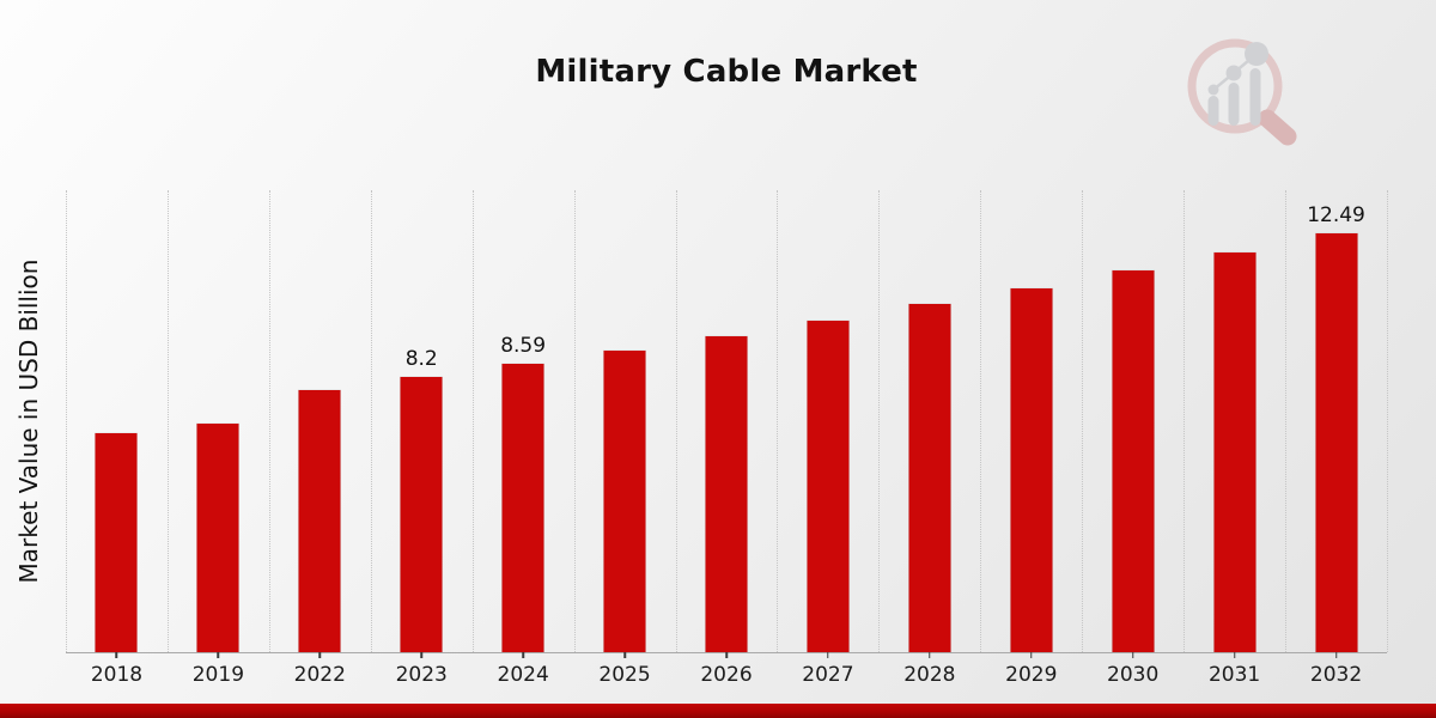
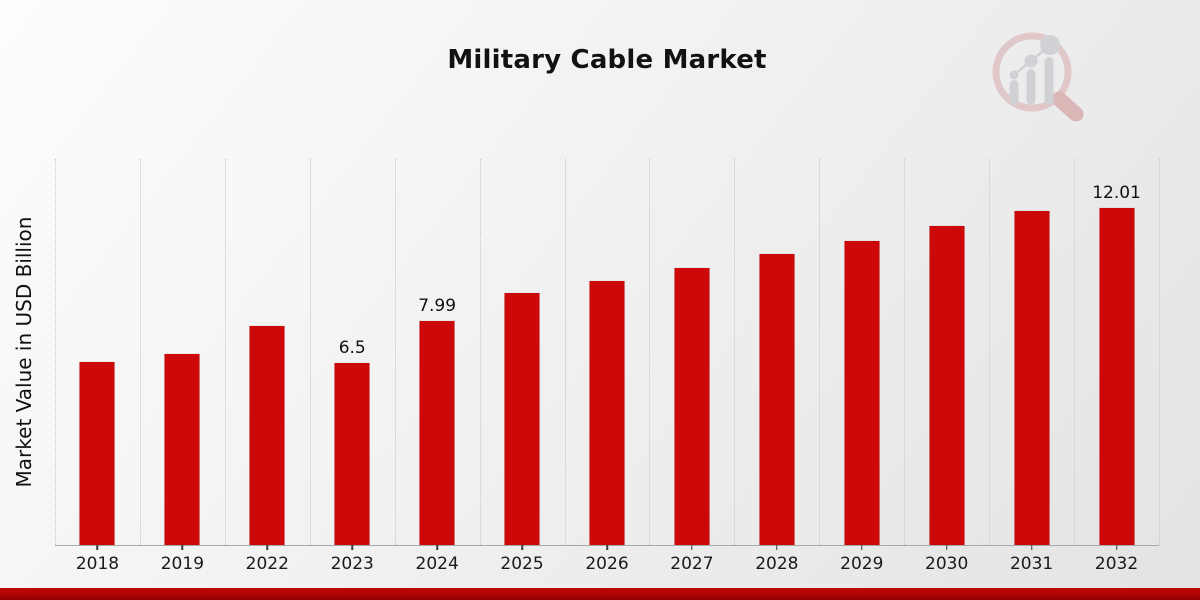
2023: 8.2 -> 6.5
2024: 8.59 -> 7.99
2032: 12.49 -> 12.01
